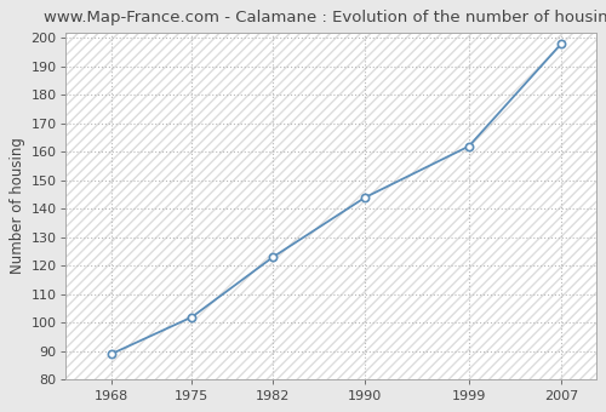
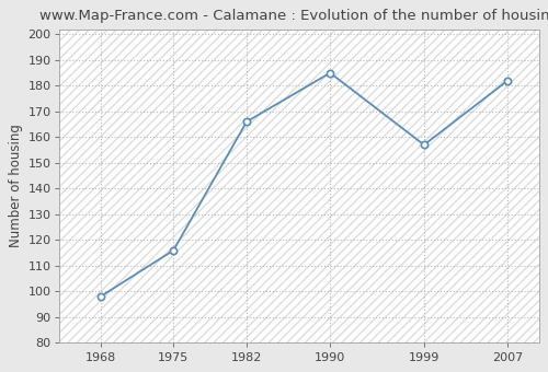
1968: 89 -> 98
1975: 102 -> 116
1982: 123 -> 166
1990: 144 -> 185
1999: 162 -> 157
2007: 198 -> 182
